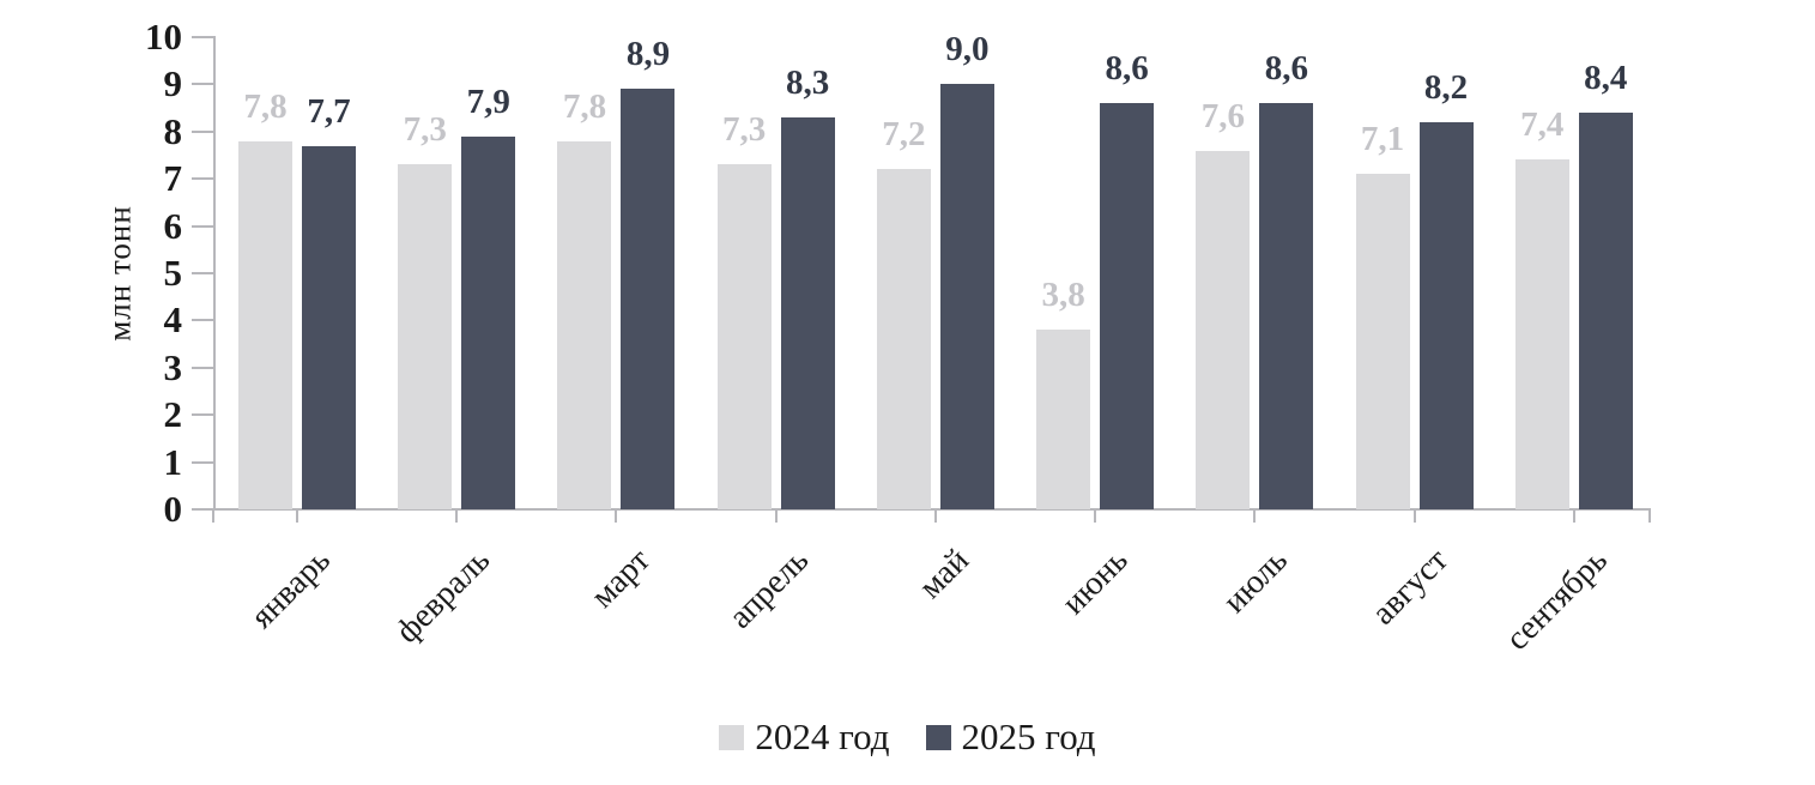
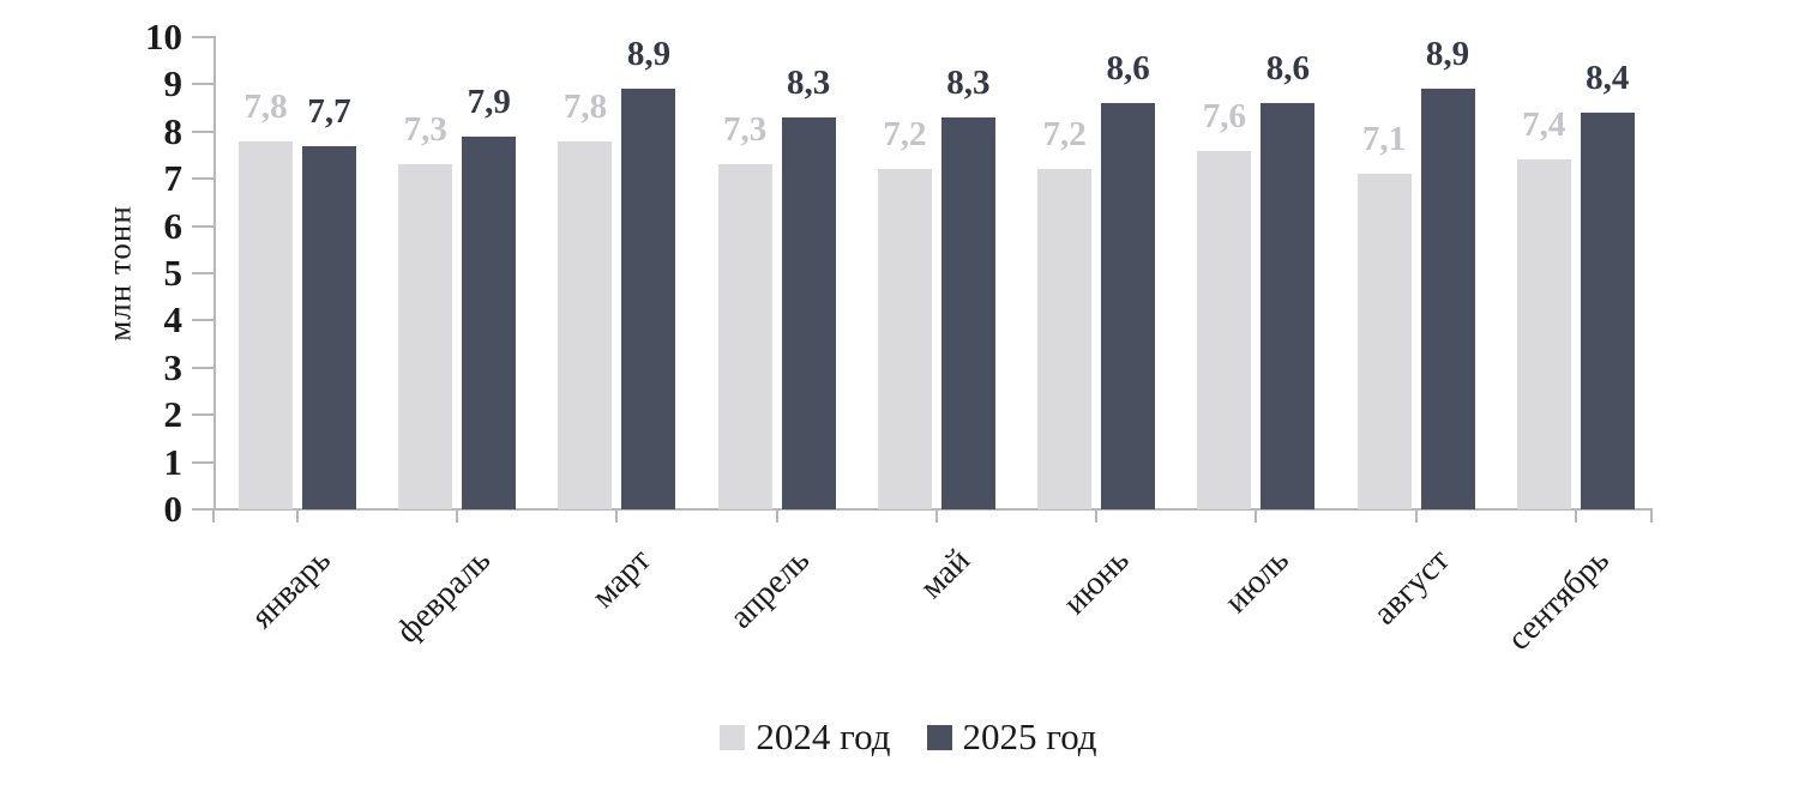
2025 год/май: 9,0 -> 8,3
2024 год/июнь: 3,8 -> 7,2
2025 год/август: 8,2 -> 8,9
